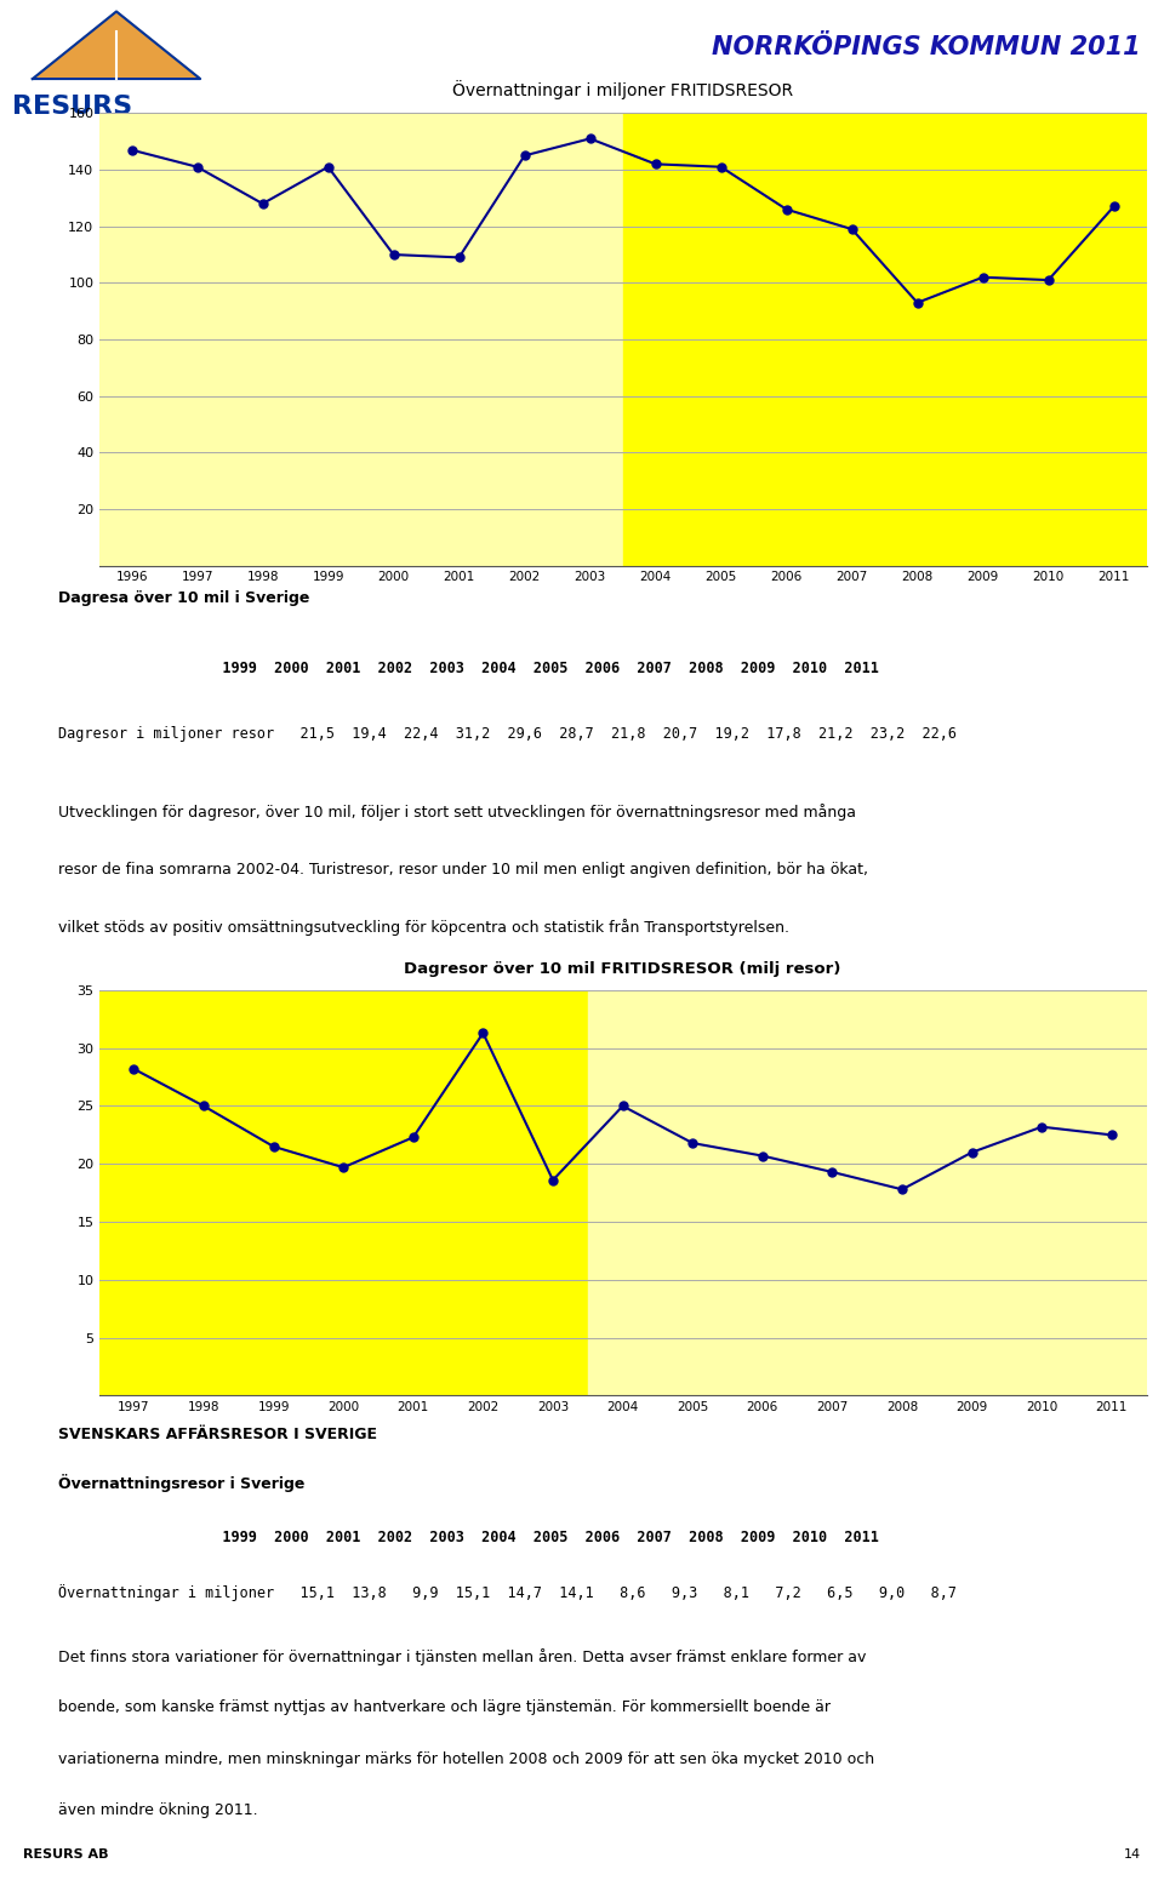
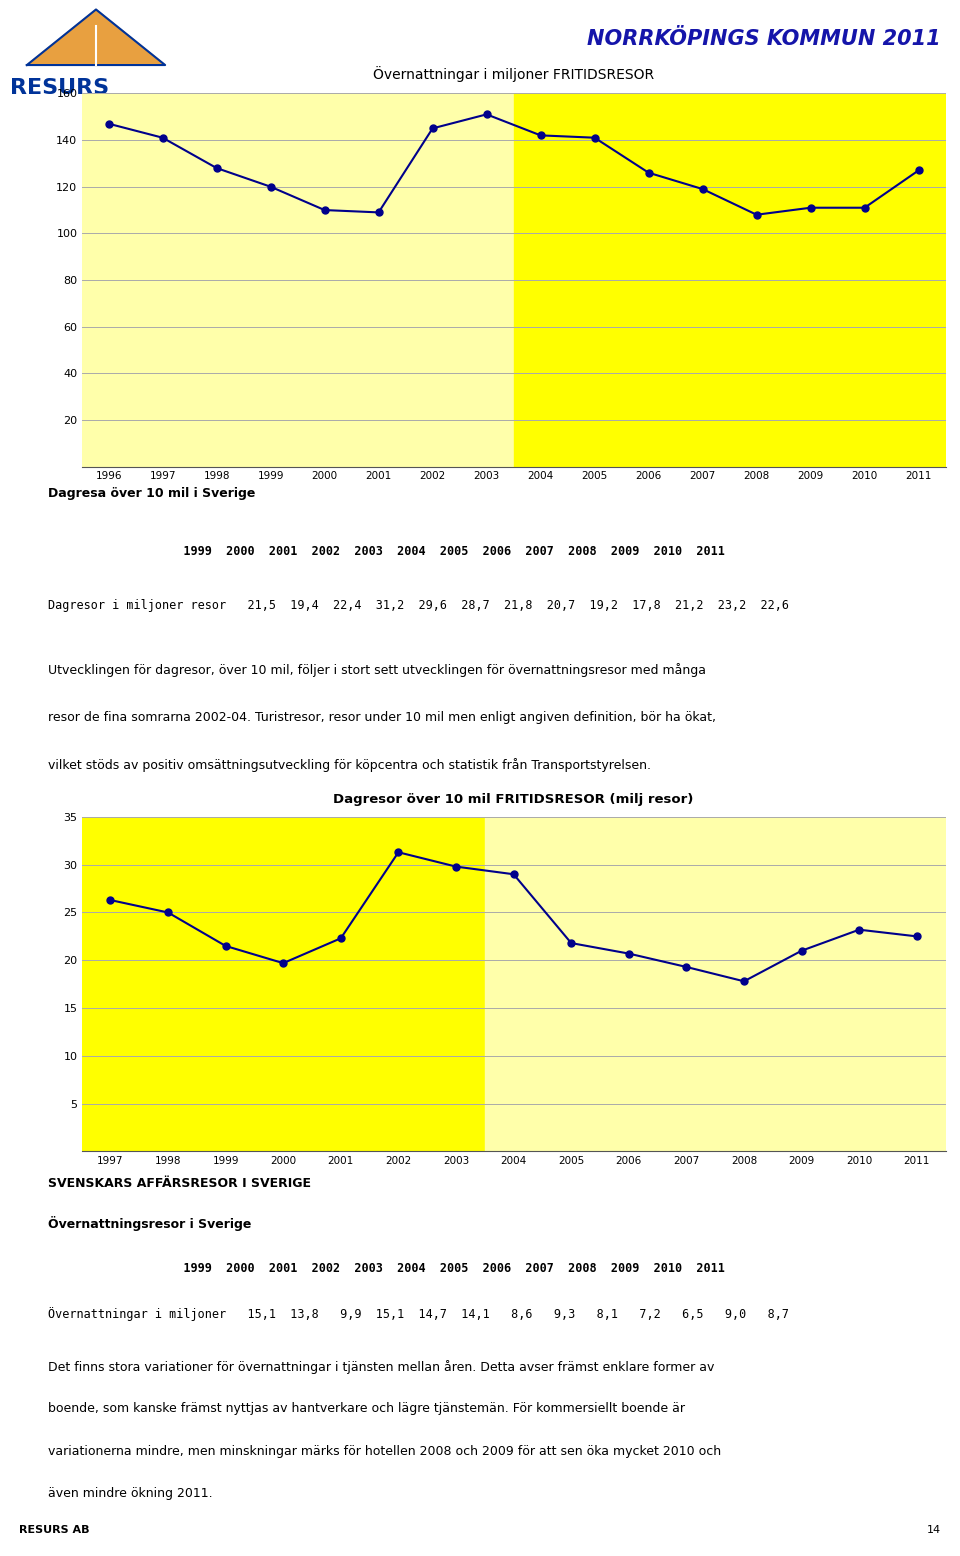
Övernattningar i miljoner FRITIDSRESOR/1999: 141 -> 120
Övernattningar i miljoner FRITIDSRESOR/2008: 93 -> 108
Övernattningar i miljoner FRITIDSRESOR/2009: 102 -> 111
Övernattningar i miljoner FRITIDSRESOR/2010: 101 -> 111
Dagresor över 10 mil FRITIDSRESOR (milj resor)/1997: 28.2 -> 26.3
Dagresor över 10 mil FRITIDSRESOR (milj resor)/2003: 18.6 -> 29.8
Dagresor över 10 mil FRITIDSRESOR (milj resor)/2004: 25.0 -> 29.0
